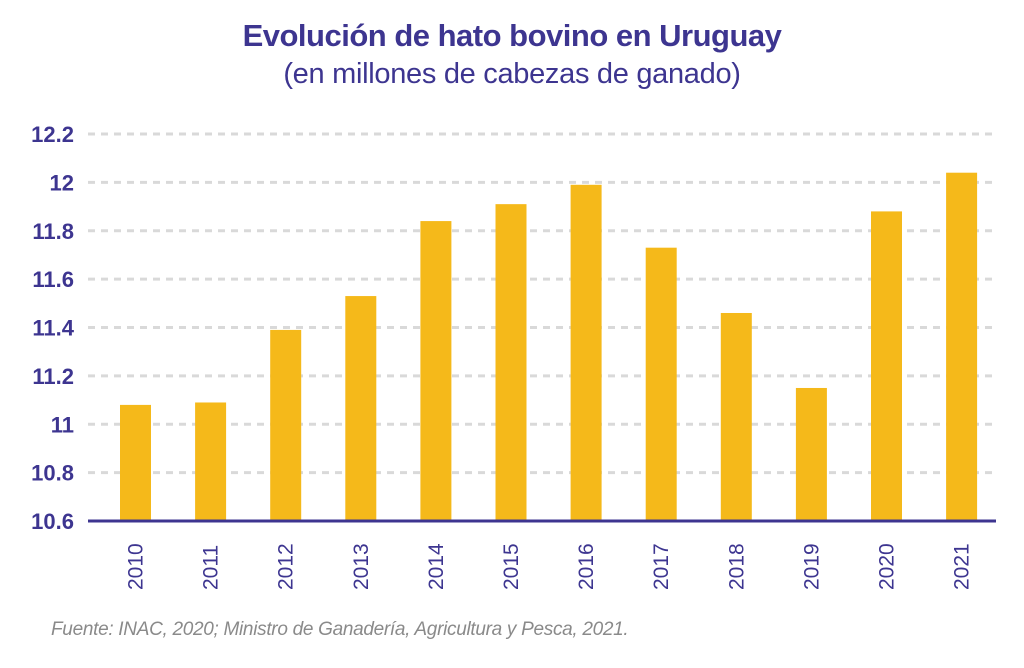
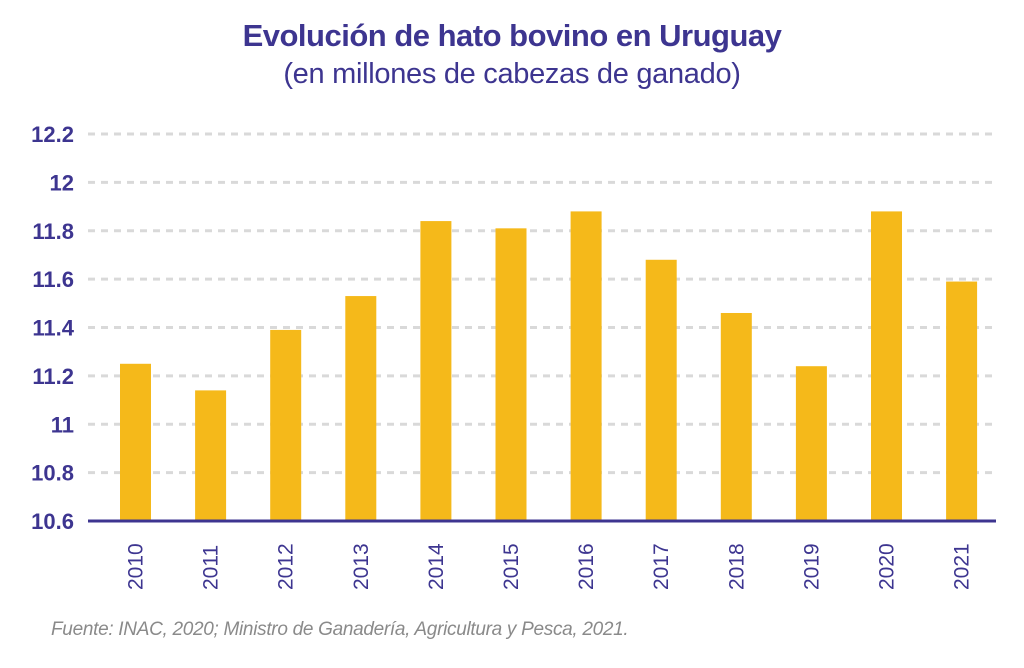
2010: 11.08 -> 11.25
2011: 11.09 -> 11.14
2015: 11.91 -> 11.81
2016: 11.99 -> 11.88
2017: 11.73 -> 11.68
2019: 11.15 -> 11.24
2021: 12.04 -> 11.59
